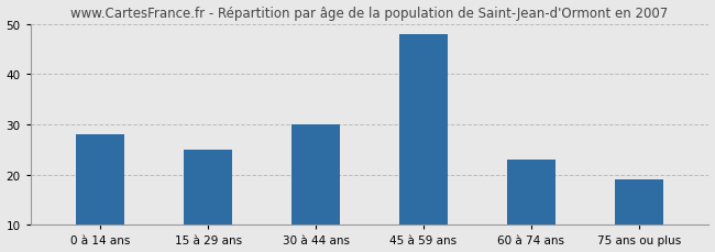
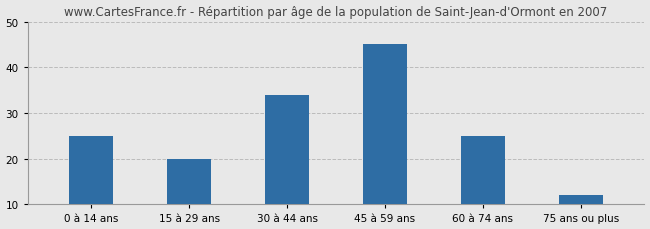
0 à 14 ans: 28 -> 25
15 à 29 ans: 25 -> 20
30 à 44 ans: 30 -> 34
45 à 59 ans: 48 -> 45
60 à 74 ans: 23 -> 25
75 ans ou plus: 19 -> 12
